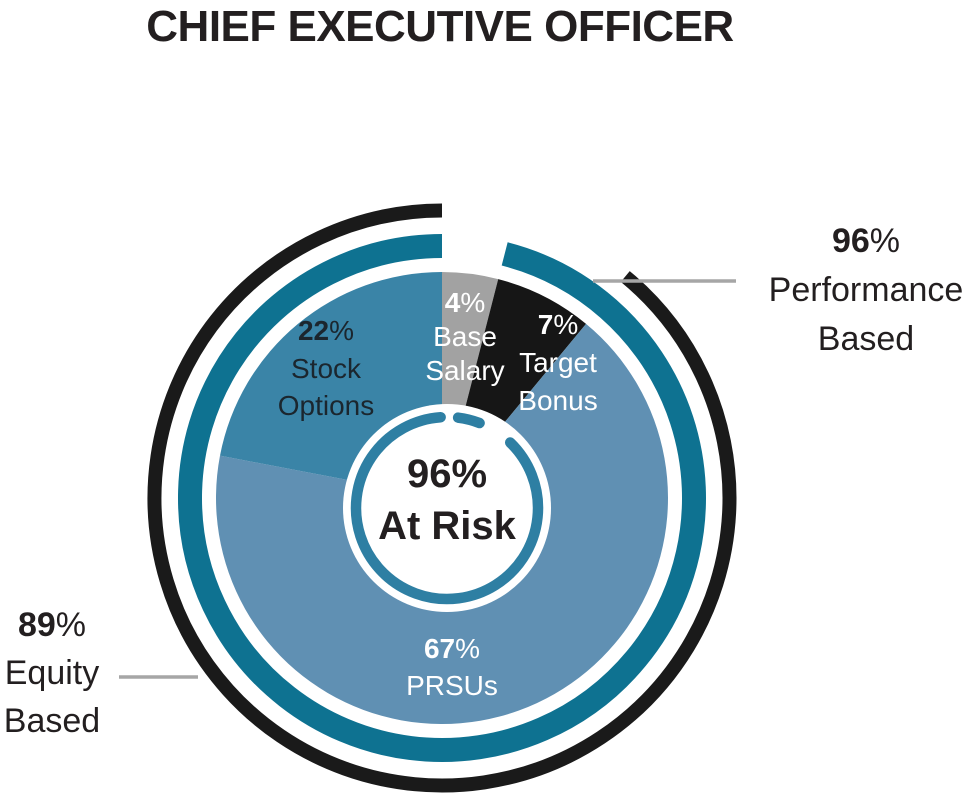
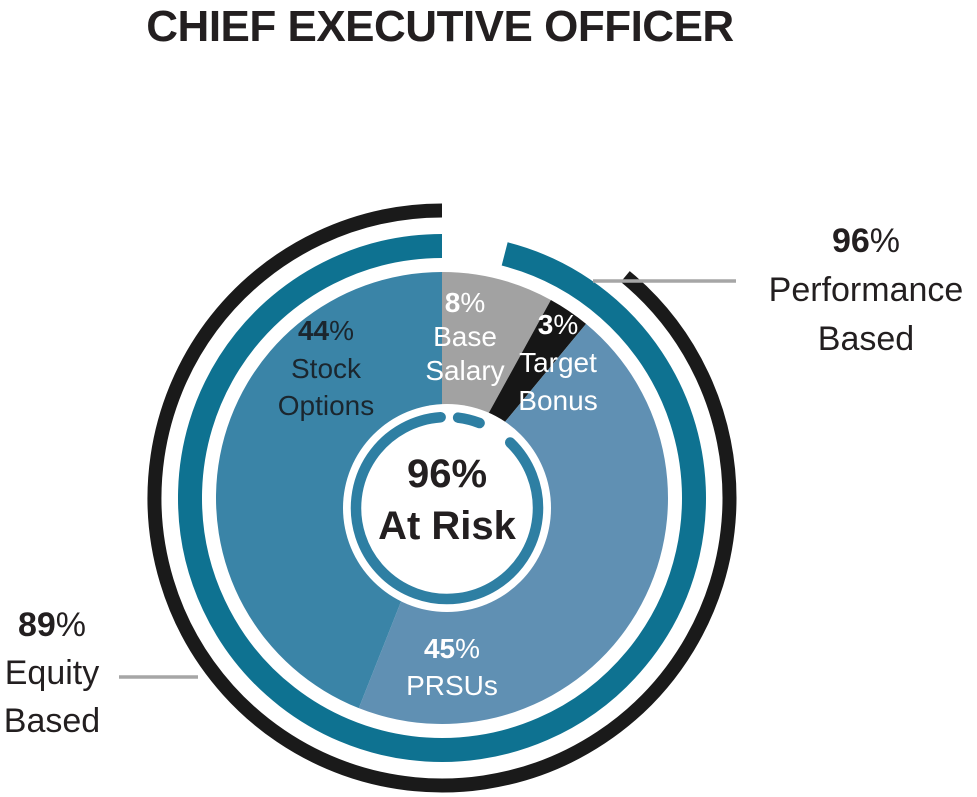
Base Salary: 4 -> 8
Target Bonus: 7 -> 3
PRSUs: 67 -> 45
Stock Options: 22 -> 44
